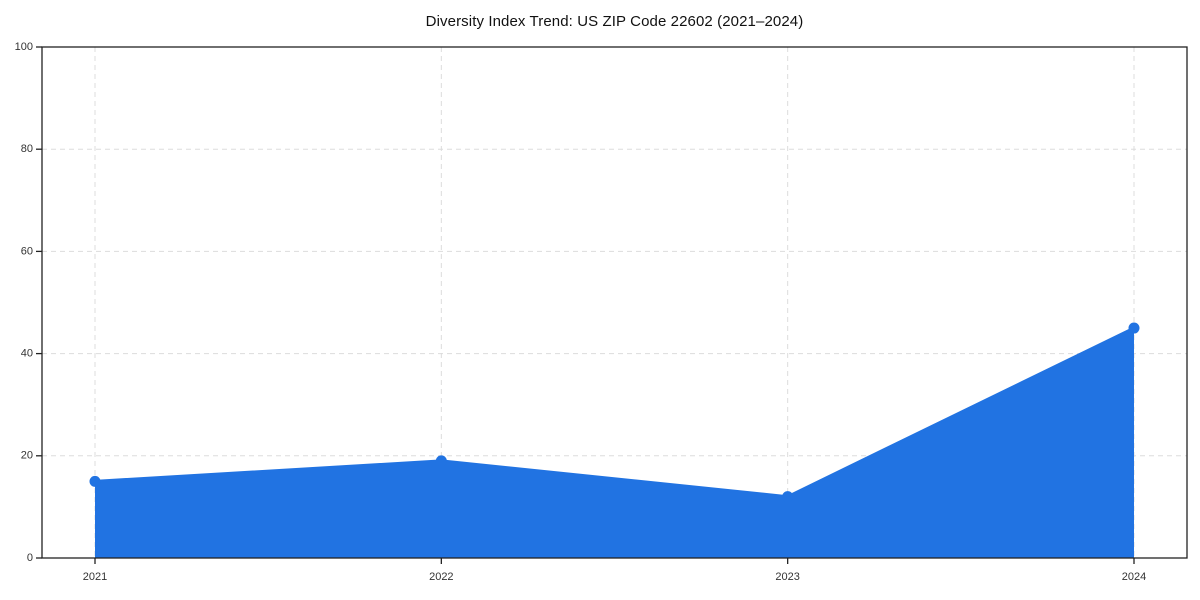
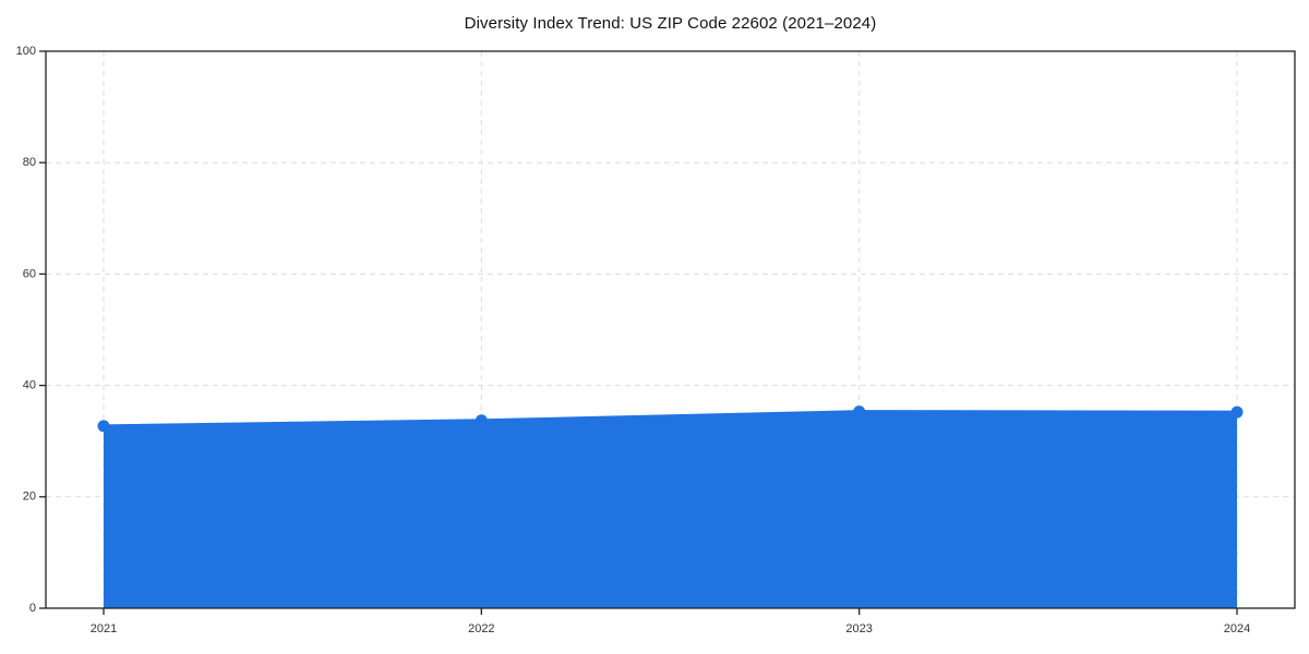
2021: 15 -> 33
2022: 19 -> 34
2023: 12 -> 35
2024: 45 -> 35
